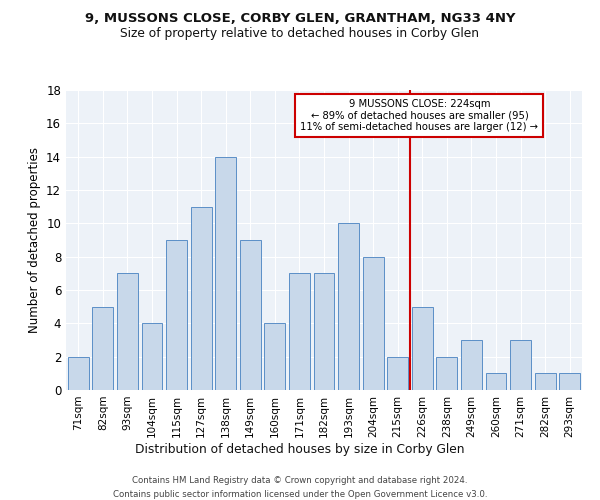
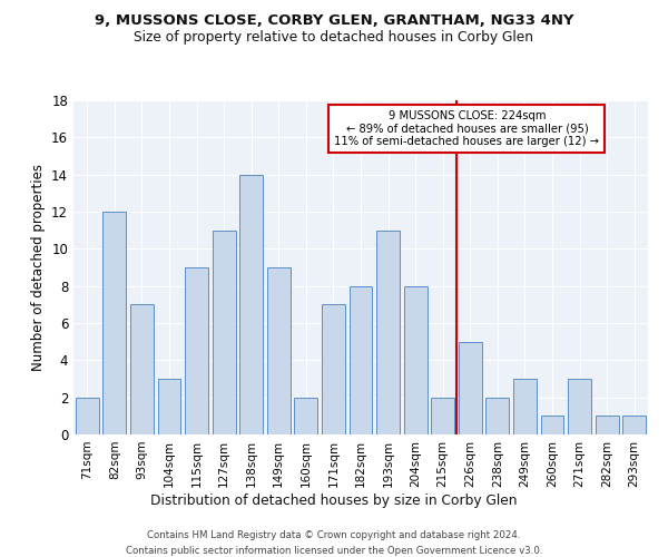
82sqm: 5 -> 12
104sqm: 4 -> 3
160sqm: 4 -> 2
182sqm: 7 -> 8
193sqm: 10 -> 11
